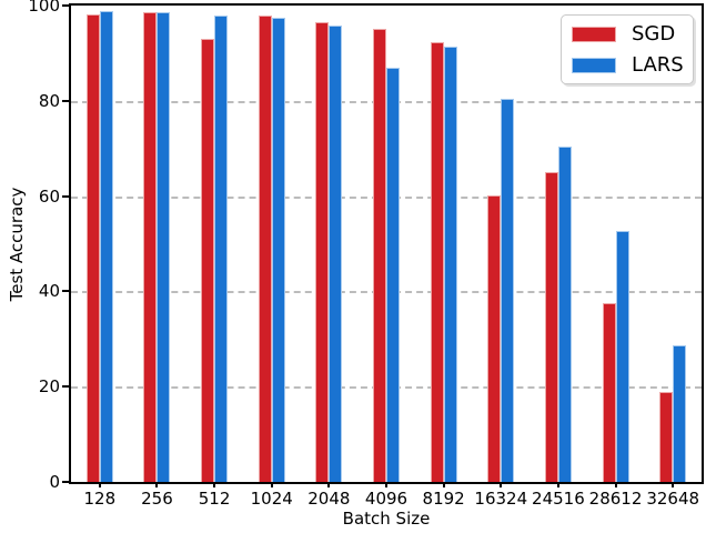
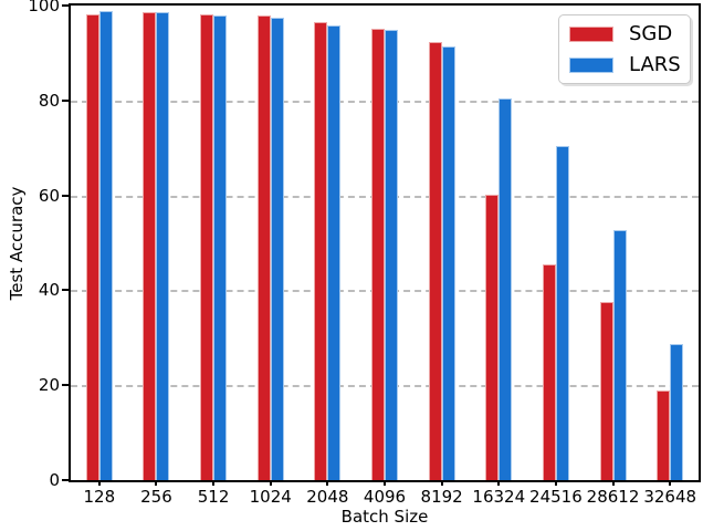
SGD/512: 93 -> 98
LARS/4096: 87 -> 95
SGD/24516: 65 -> 45
